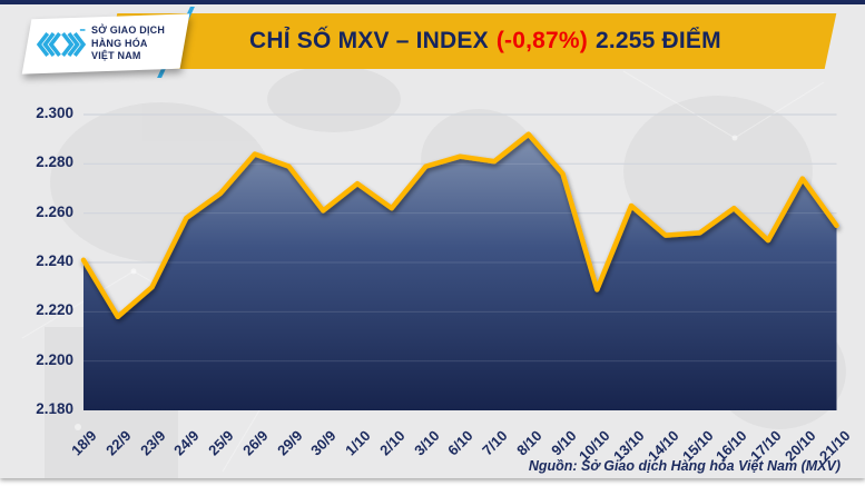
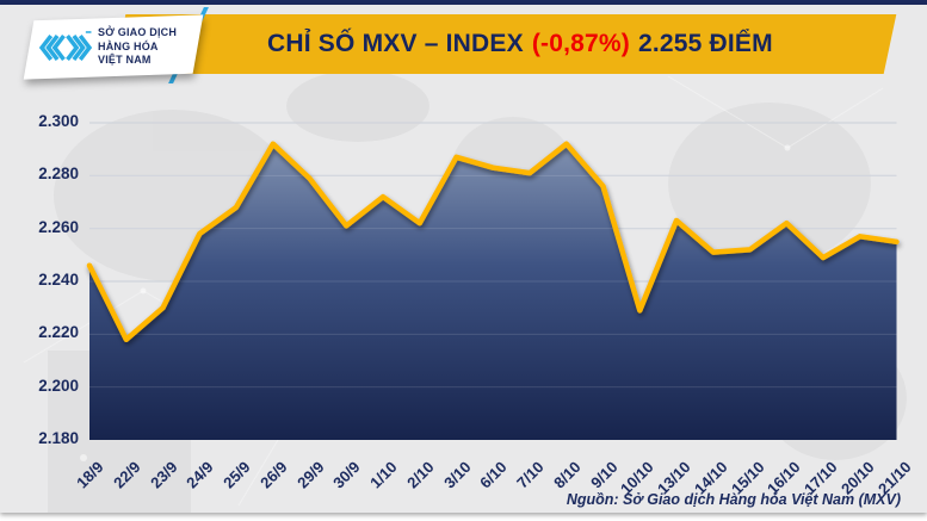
18/9: 2241 -> 2246
26/9: 2284 -> 2292
3/10: 2279 -> 2287
20/10: 2274 -> 2257
